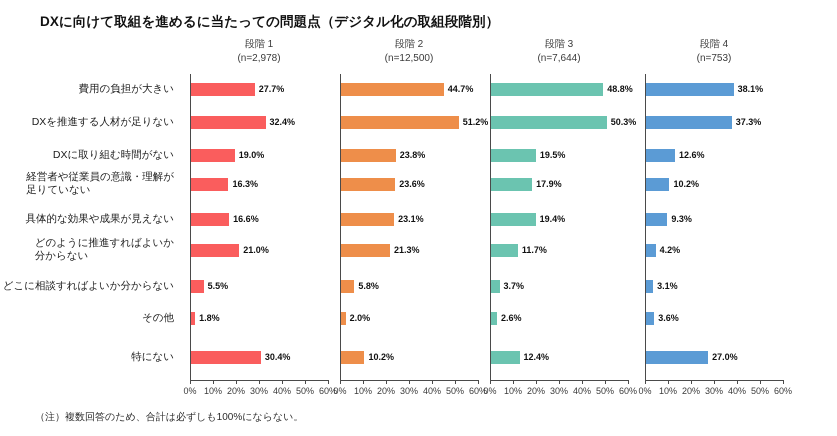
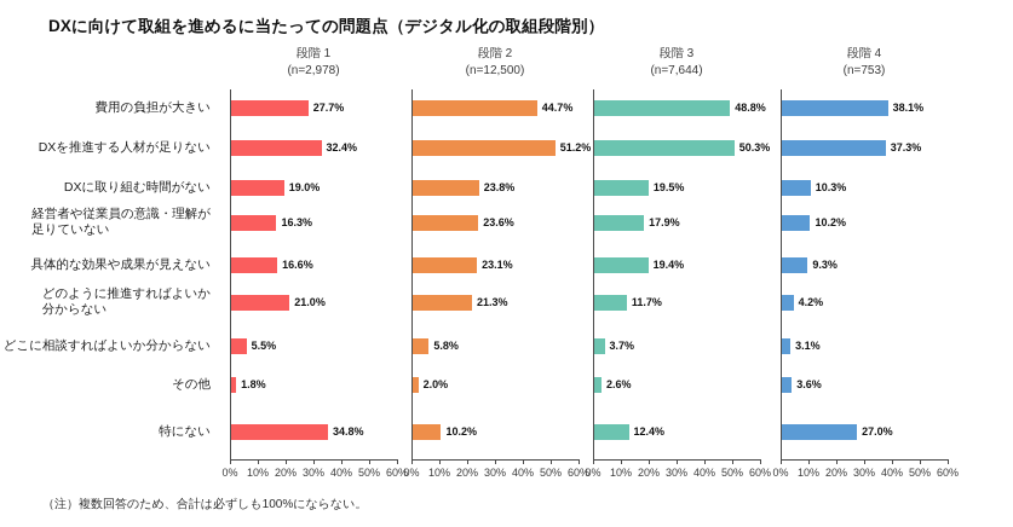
段階 4/DXに取り組む時間がない: 12.6% -> 10.3%
段階 1/特にない: 30.4% -> 34.8%
